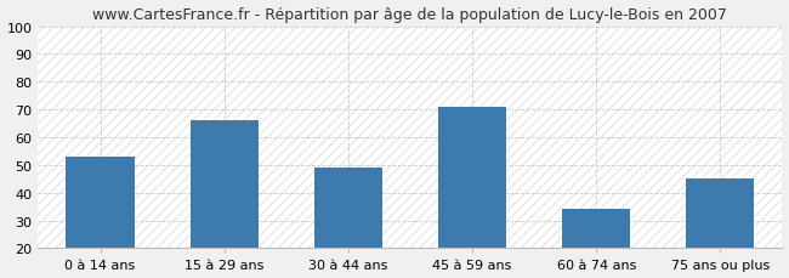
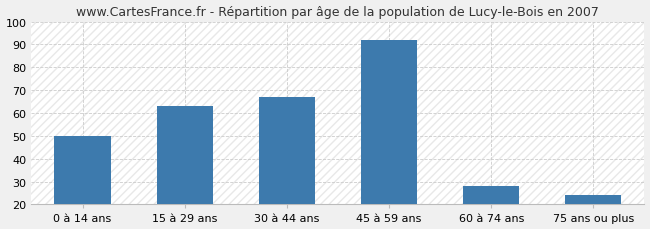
0 à 14 ans: 53 -> 50
15 à 29 ans: 66 -> 63
30 à 44 ans: 49 -> 67
45 à 59 ans: 71 -> 92
60 à 74 ans: 34 -> 28
75 ans ou plus: 45 -> 24
